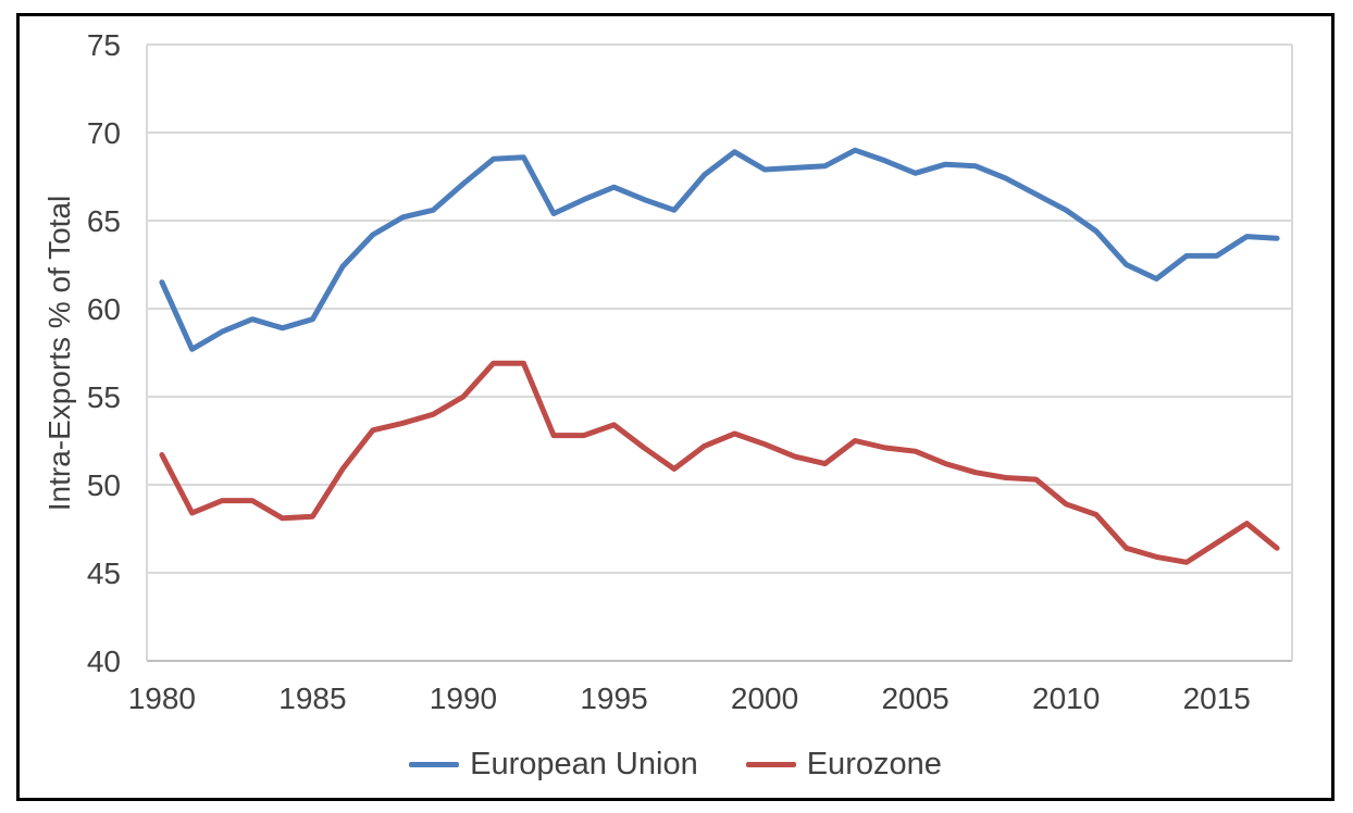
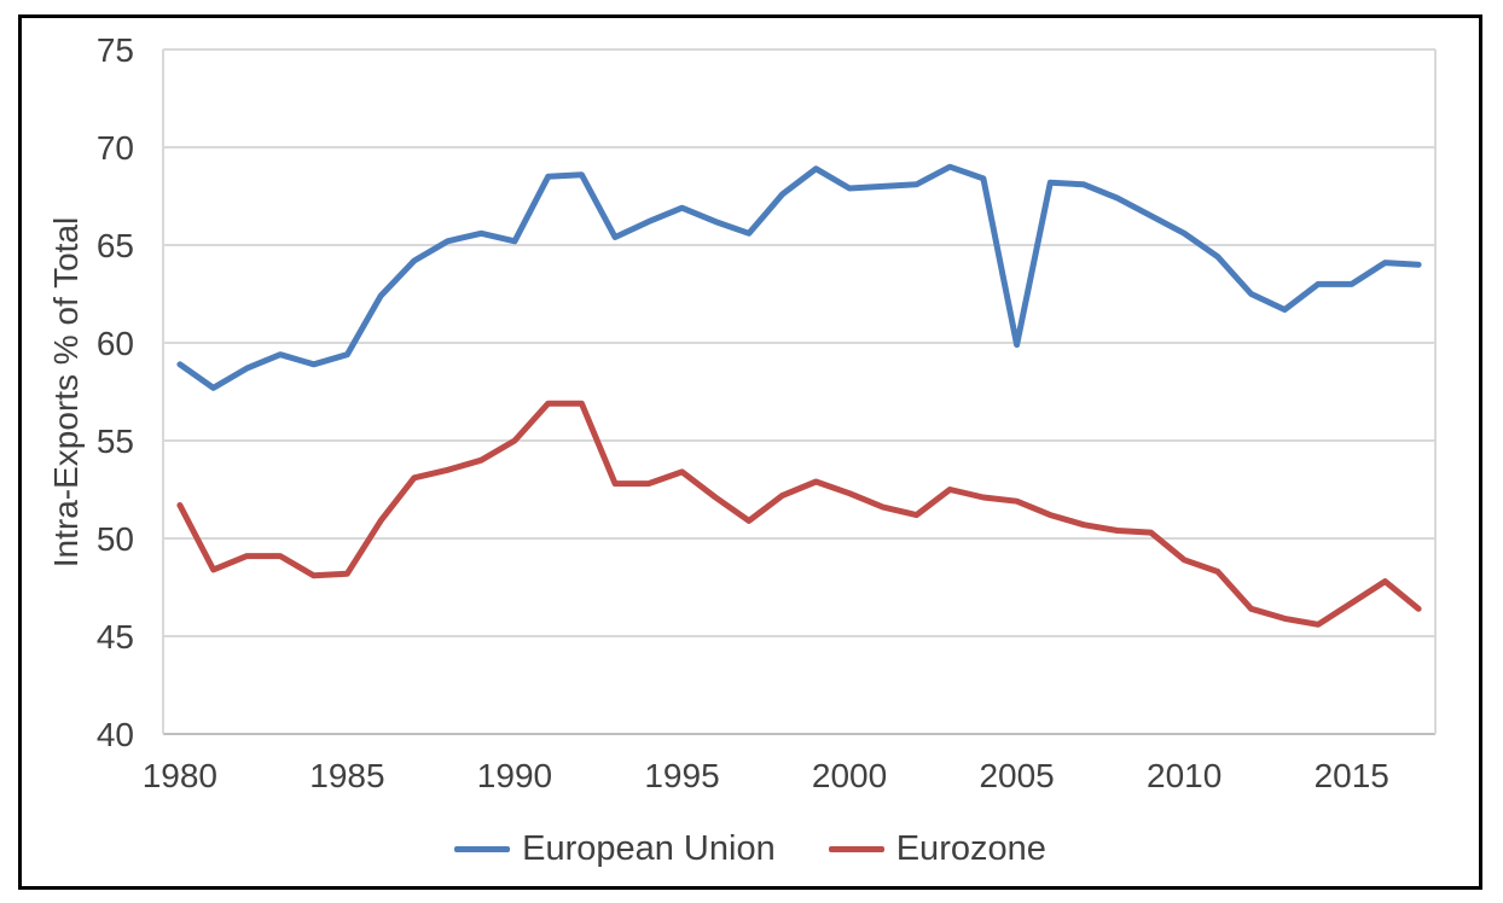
European Union/1980: 61.5 -> 58.9
European Union/1990: 67.1 -> 65.2
European Union/2005: 67.7 -> 59.9
